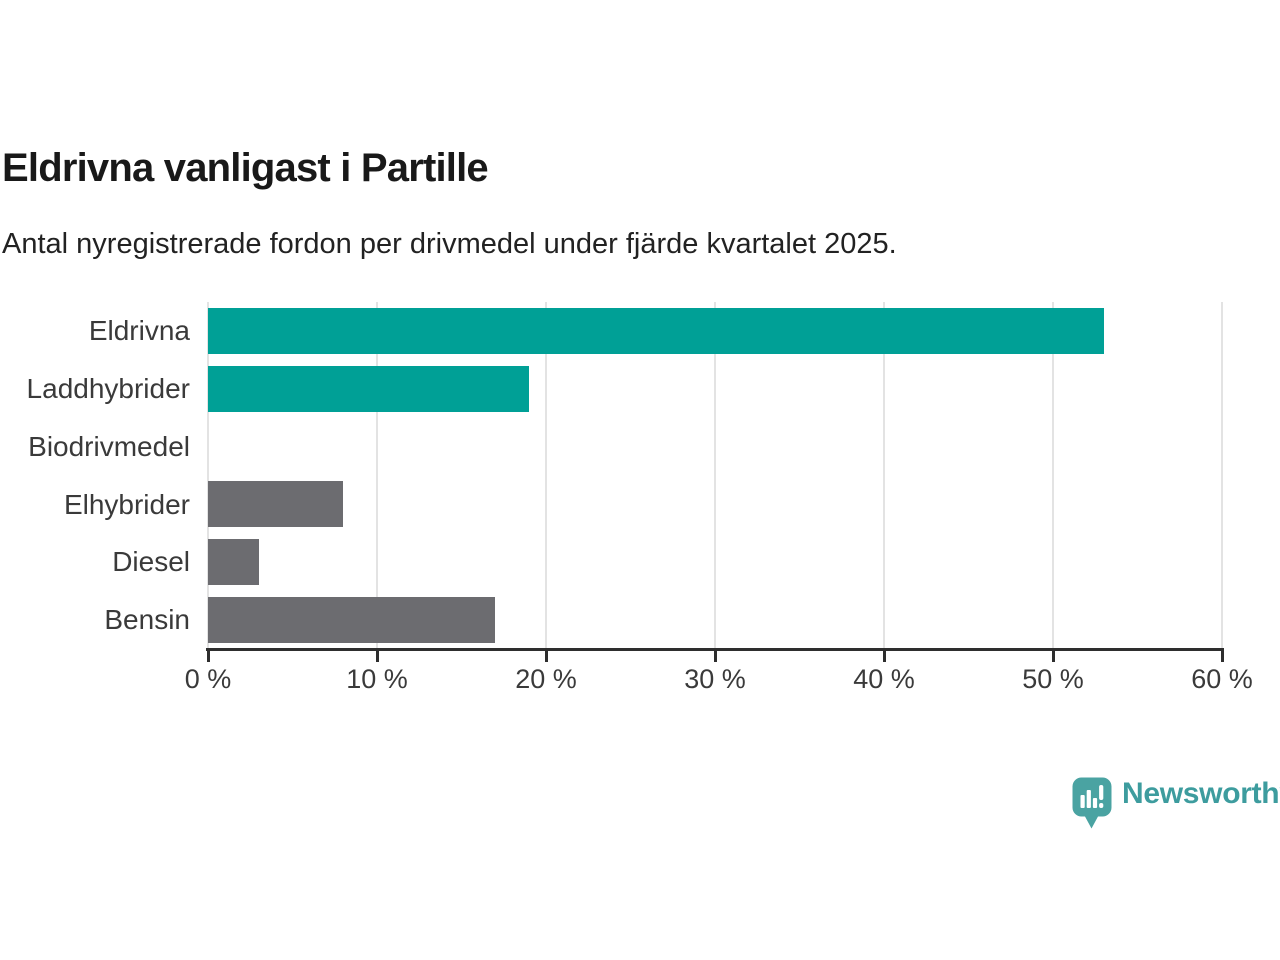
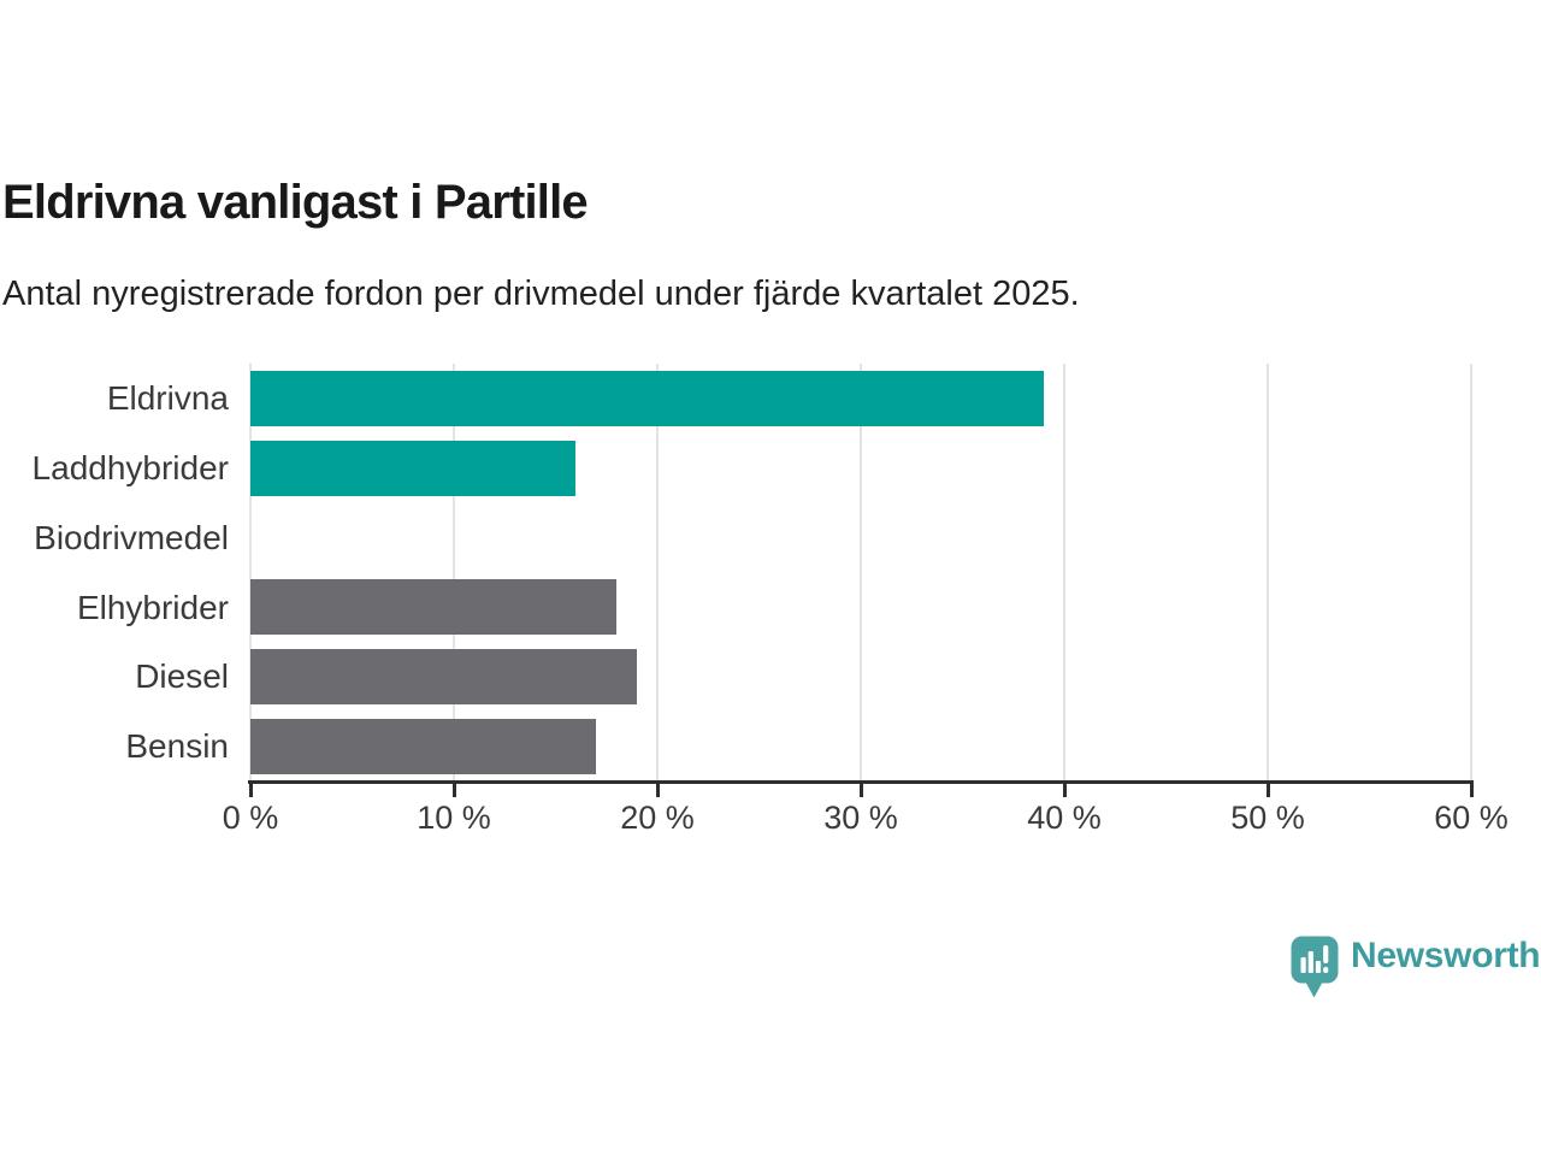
Eldrivna: 53% -> 39%
Laddhybrider: 19% -> 16%
Elhybrider: 8% -> 18%
Diesel: 3% -> 19%
